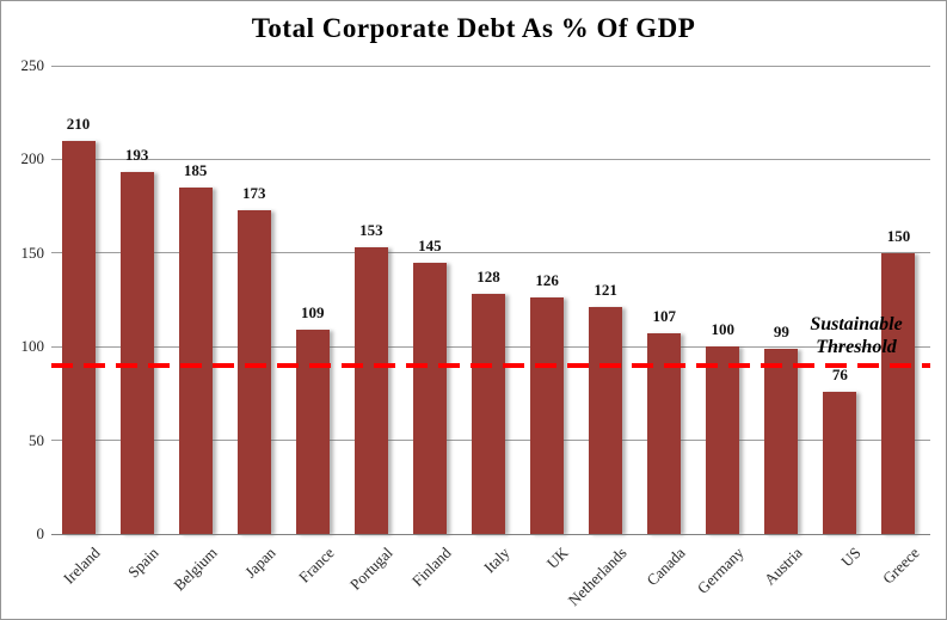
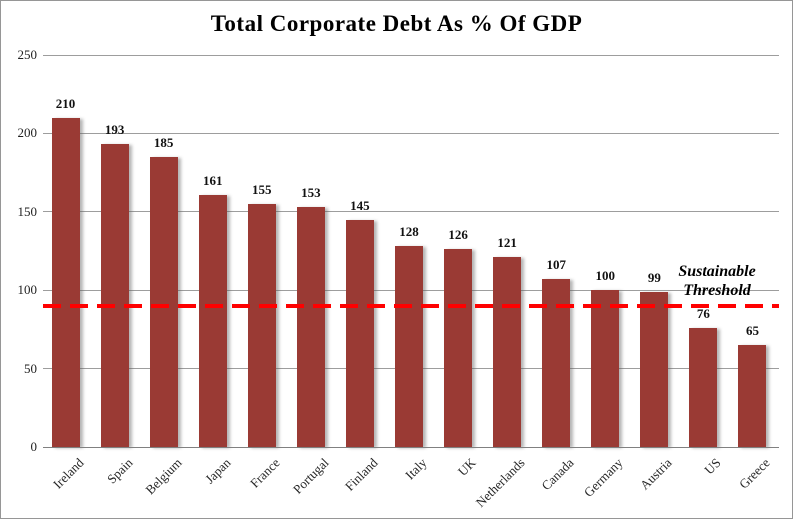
Japan: 173 -> 161
France: 109 -> 155
Greece: 150 -> 65
